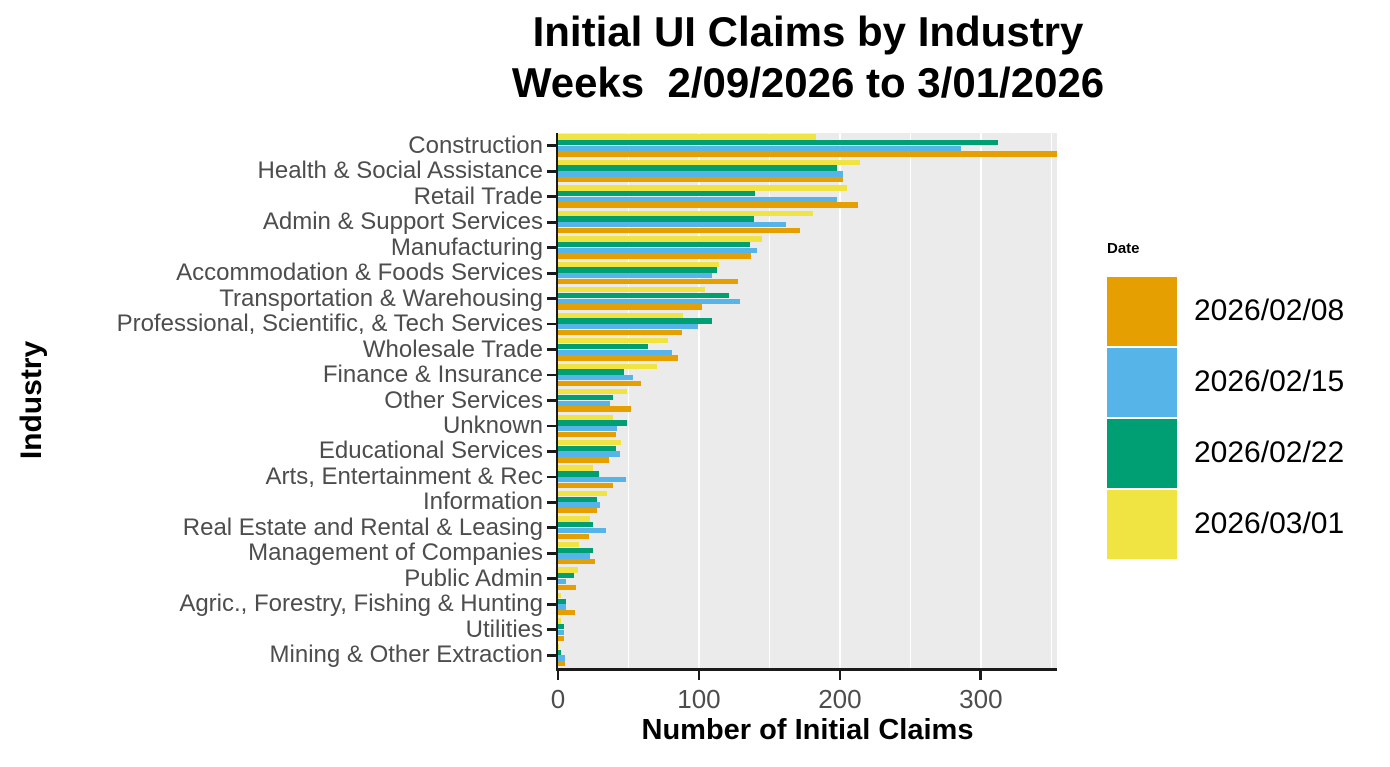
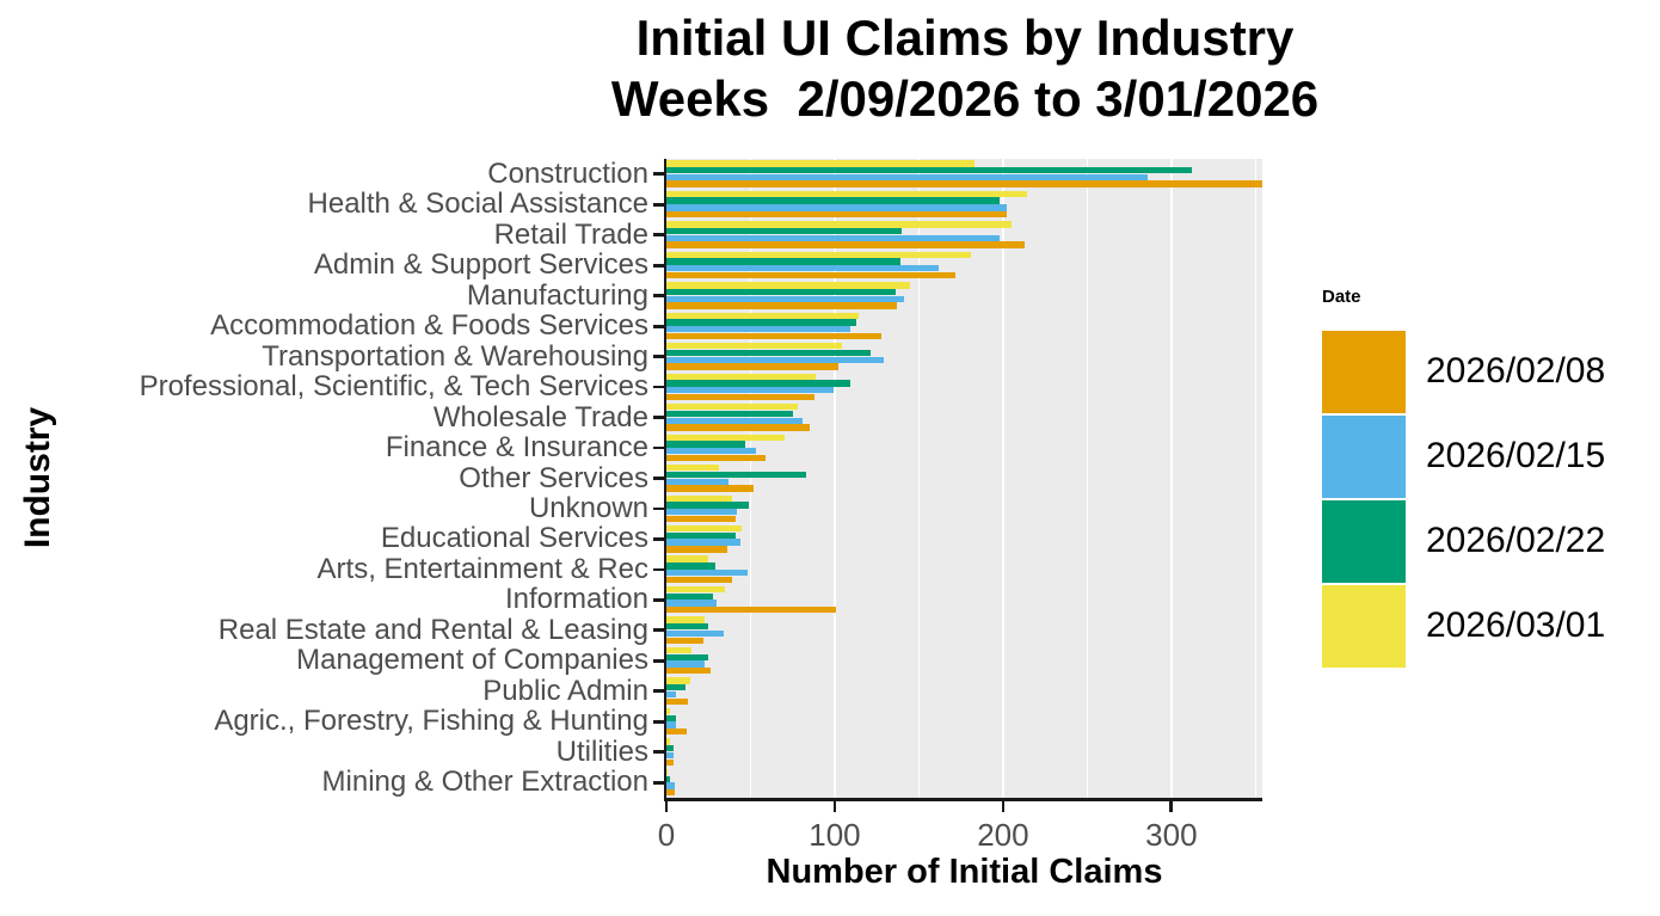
2026/02/22/Wholesale Trade: 64 -> 75
2026/02/22/Other Services: 39 -> 83
2026/03/01/Other Services: 49 -> 31
2026/02/08/Information: 28 -> 101
